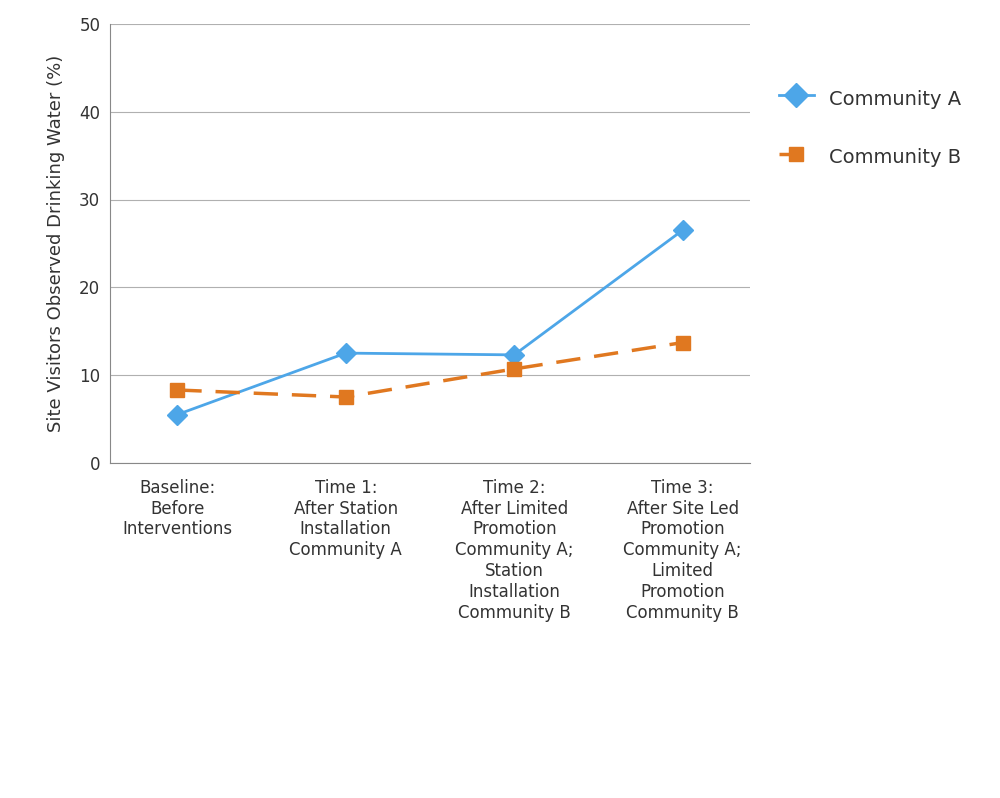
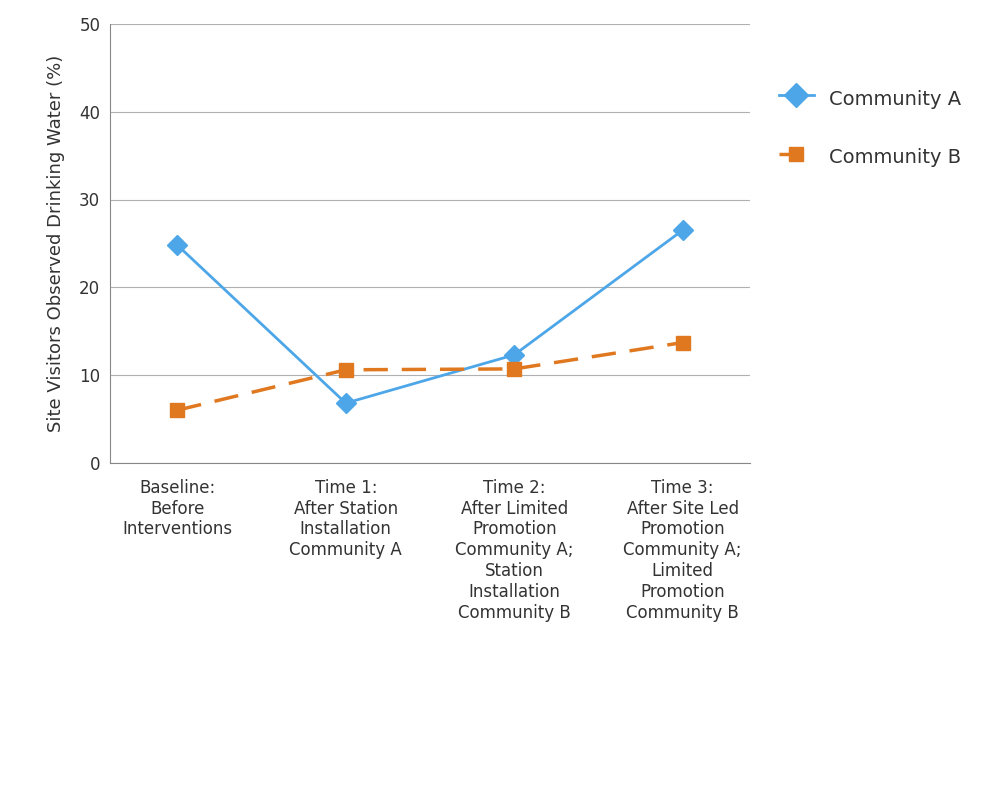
Community A/Baseline: Before Interventions: 5.5 -> 24.8
Community B/Baseline: Before Interventions: 8.3 -> 6.0
Community A/Time 1: After Station Installation Community A: 12.5 -> 6.8
Community B/Time 1: After Station Installation Community A: 7.5 -> 10.6
